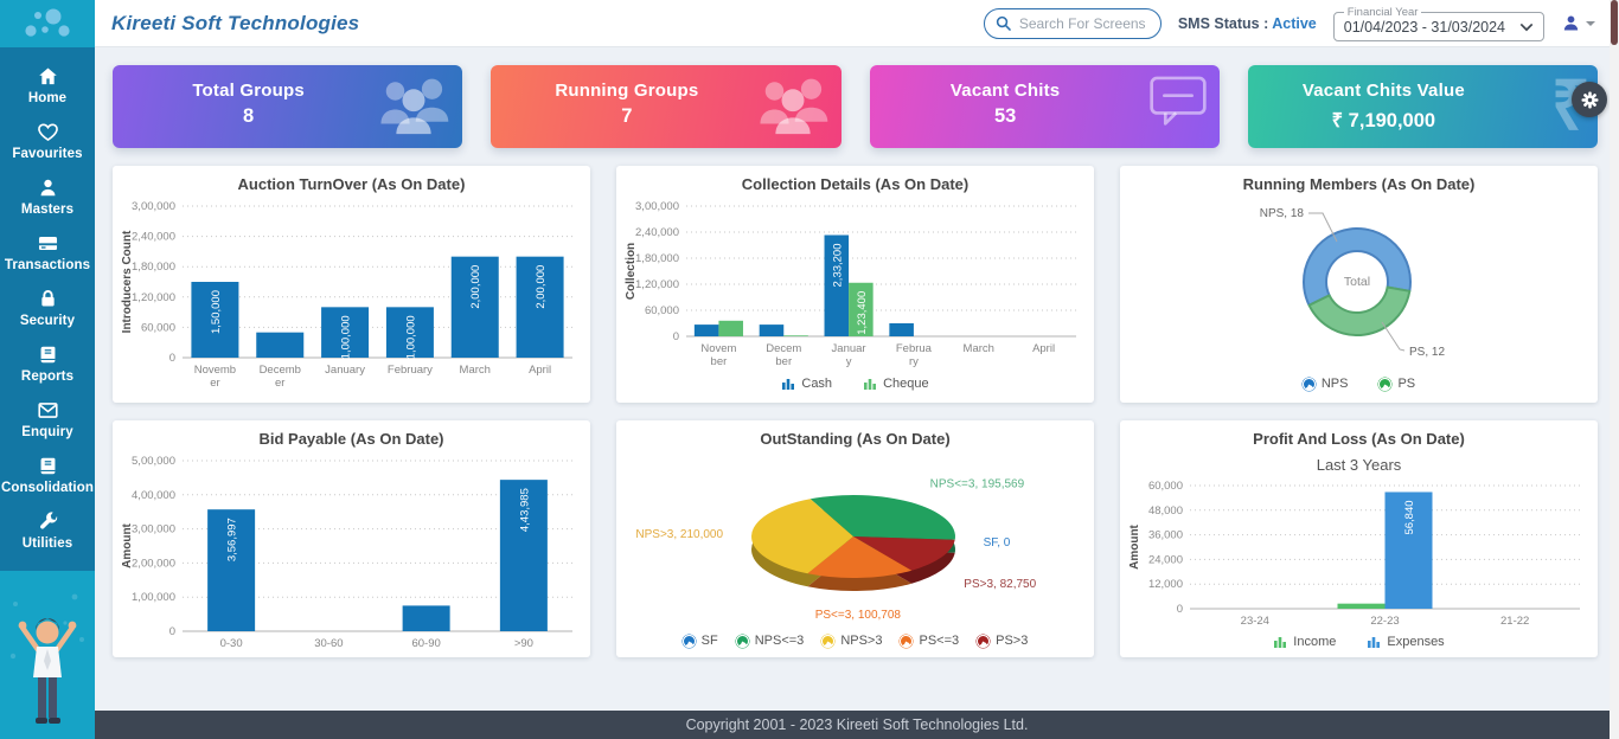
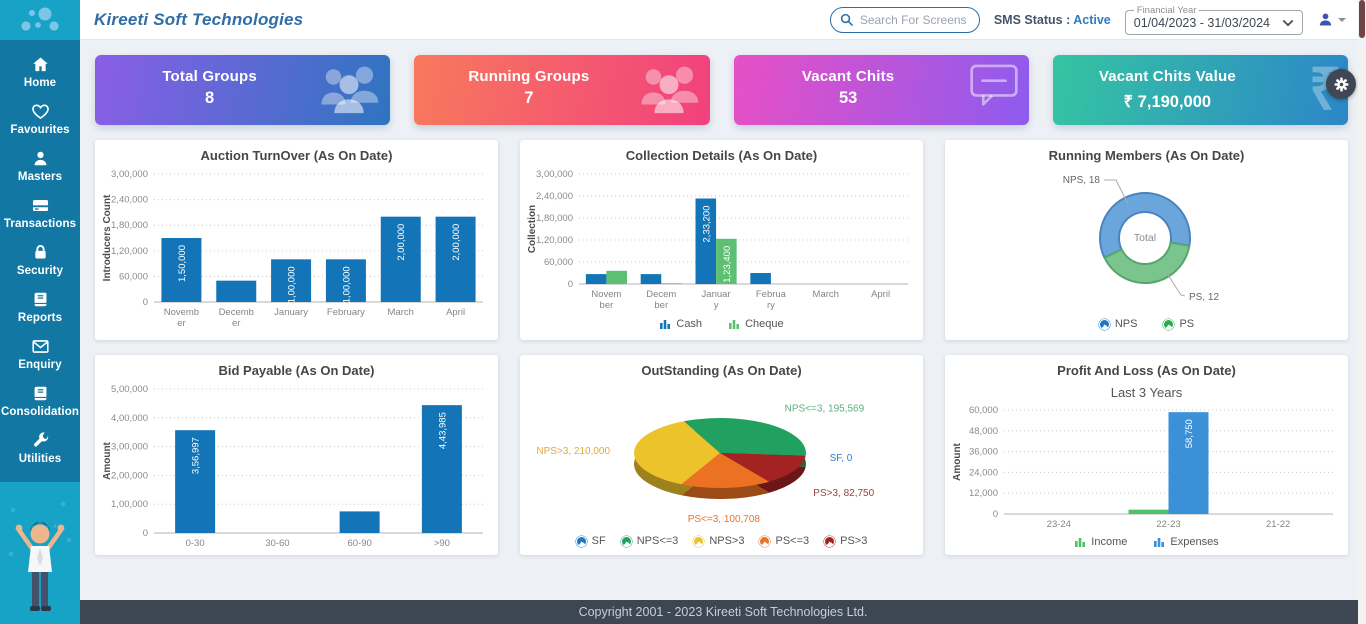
Profit And Loss (As On Date)/Expenses/22-23: 56,840 -> 58,750
